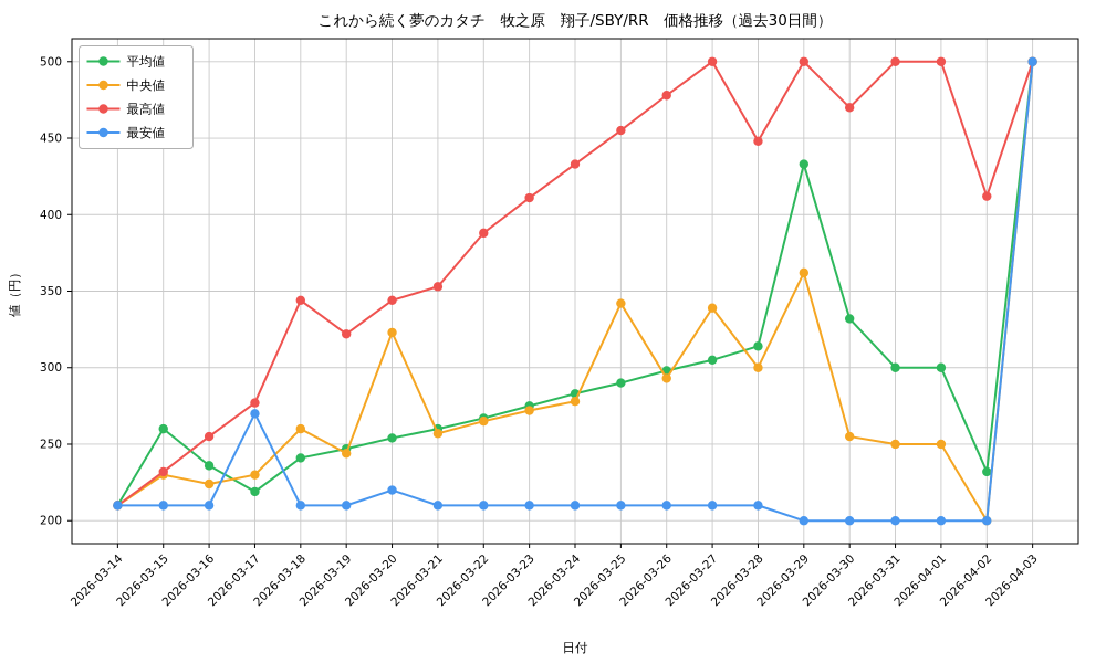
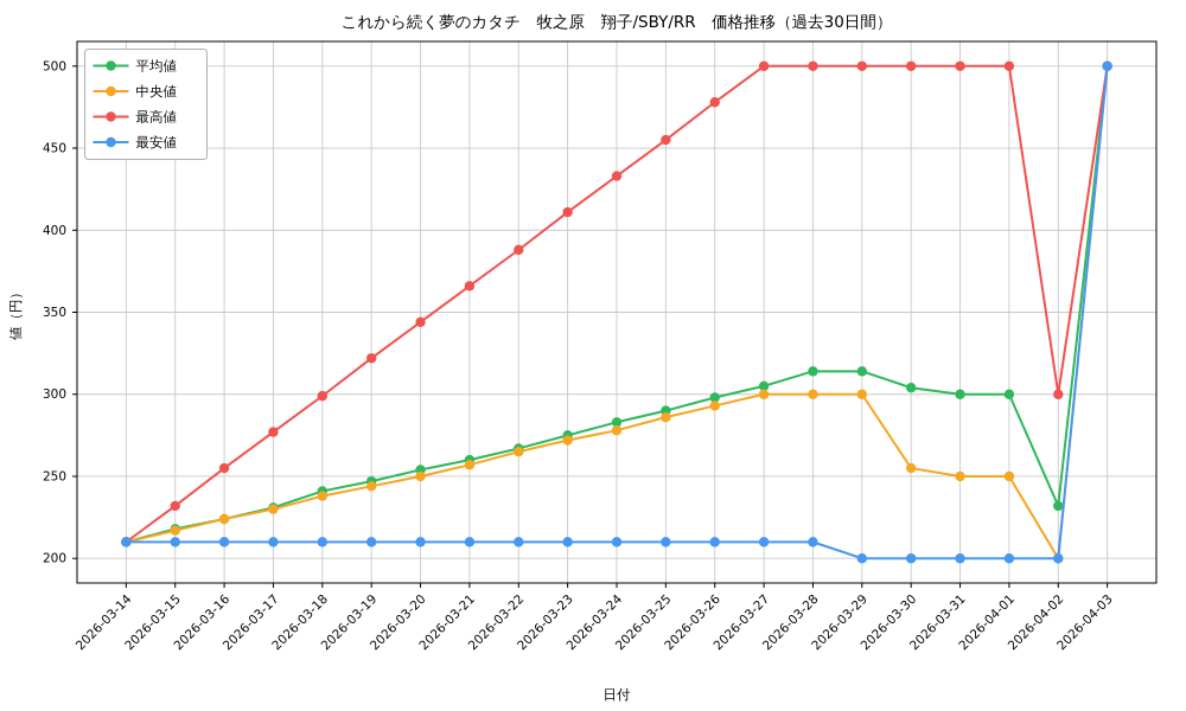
平均値/2026-03-15: 260 -> 218
中央値/2026-03-15: 230 -> 217
平均値/2026-03-16: 236 -> 224
平均値/2026-03-17: 219 -> 231
最安値/2026-03-17: 270 -> 210
中央値/2026-03-18: 260 -> 238
最高値/2026-03-18: 344 -> 299
中央値/2026-03-20: 323 -> 250
最安値/2026-03-20: 220 -> 210
最高値/2026-03-21: 353 -> 366
中央値/2026-03-25: 342 -> 286
中央値/2026-03-27: 339 -> 300
最高値/2026-03-28: 448 -> 500
平均値/2026-03-29: 433 -> 314
中央値/2026-03-29: 362 -> 300
平均値/2026-03-30: 332 -> 304
最高値/2026-03-30: 470 -> 500
最高値/2026-04-02: 412 -> 300
